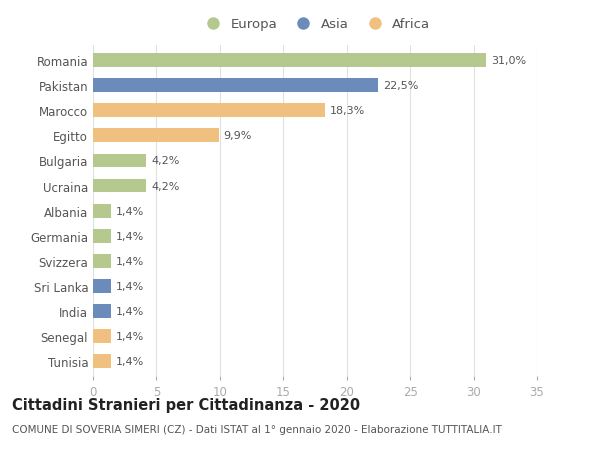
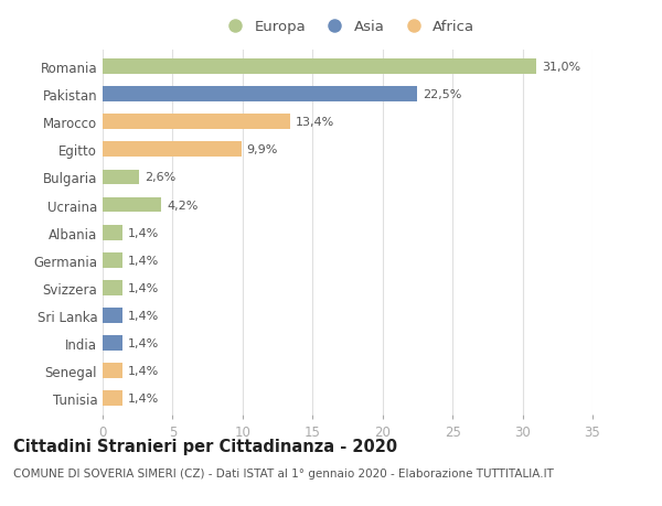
Marocco: 18,3% -> 13,4%
Bulgaria: 4,2% -> 2,6%
